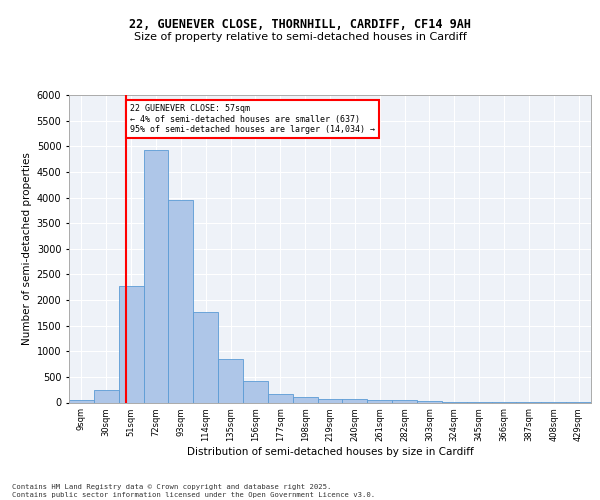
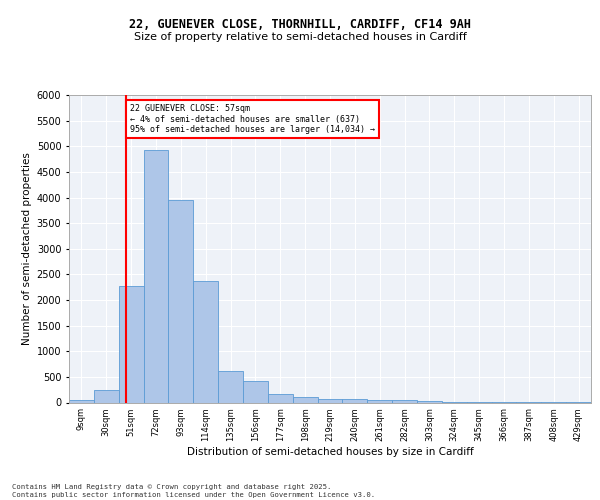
114sqm: 1760 -> 2380
135sqm: 840 -> 620
